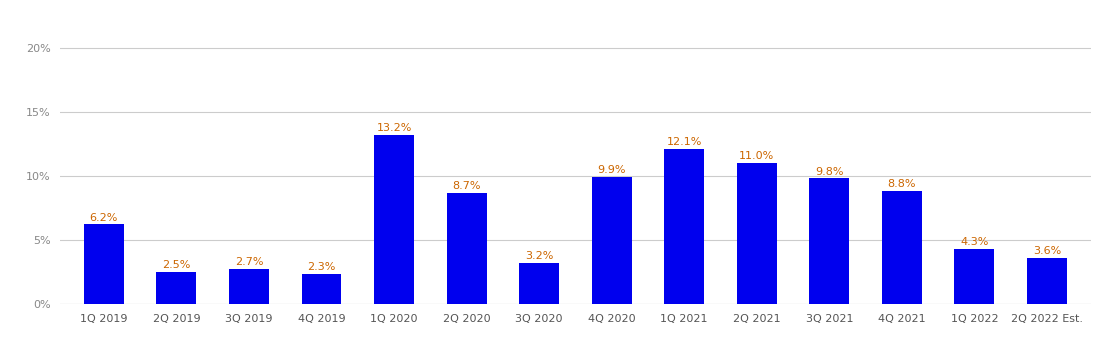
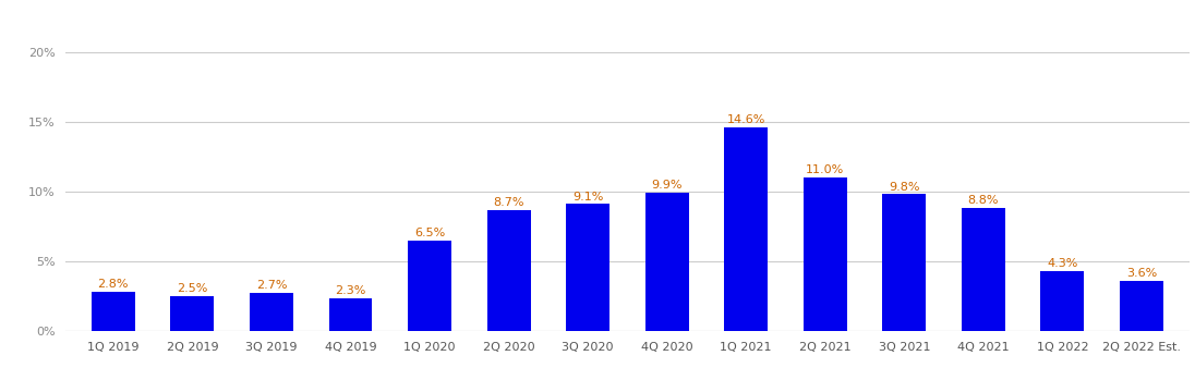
1Q 2019: 6.2% -> 2.8%
1Q 2020: 13.2% -> 6.5%
3Q 2020: 3.2% -> 9.1%
1Q 2021: 12.1% -> 14.6%
